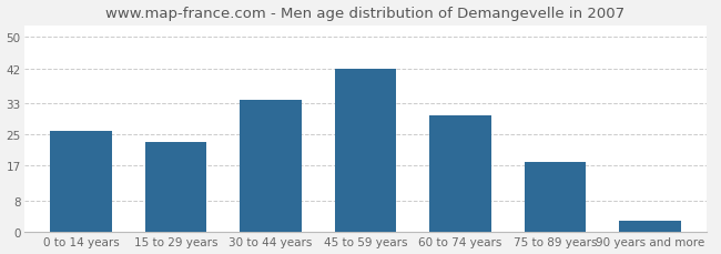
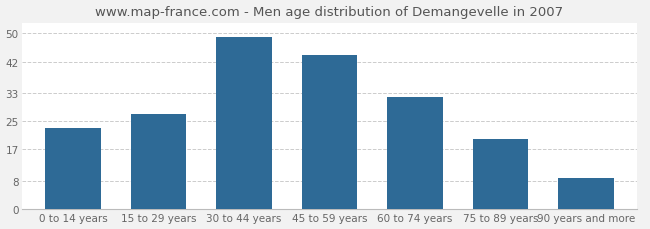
0 to 14 years: 26 -> 23
15 to 29 years: 23 -> 27
30 to 44 years: 34 -> 49
45 to 59 years: 42 -> 44
60 to 74 years: 30 -> 32
75 to 89 years: 18 -> 20
90 years and more: 3 -> 9
